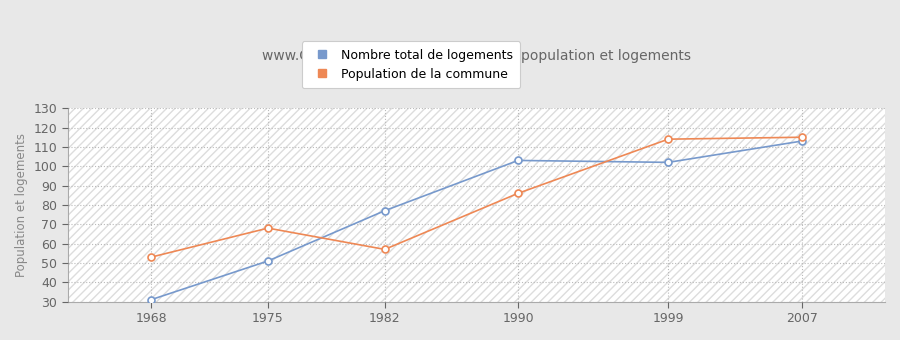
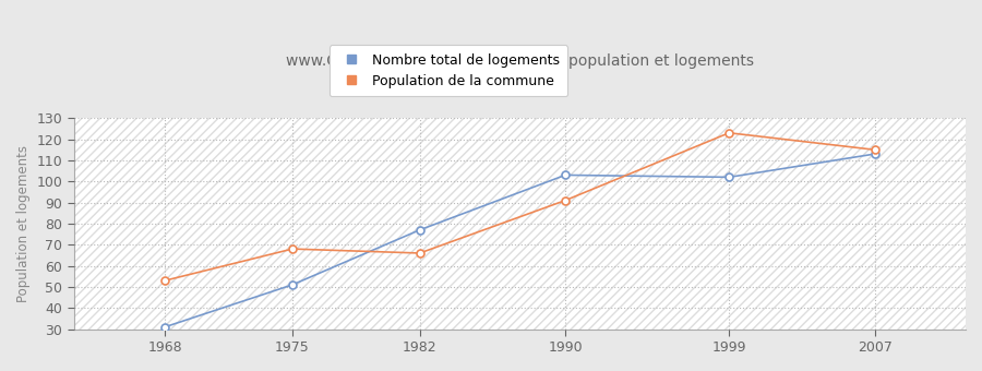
Population de la commune/1982: 57 -> 66
Population de la commune/1990: 86 -> 91
Population de la commune/1999: 114 -> 123
